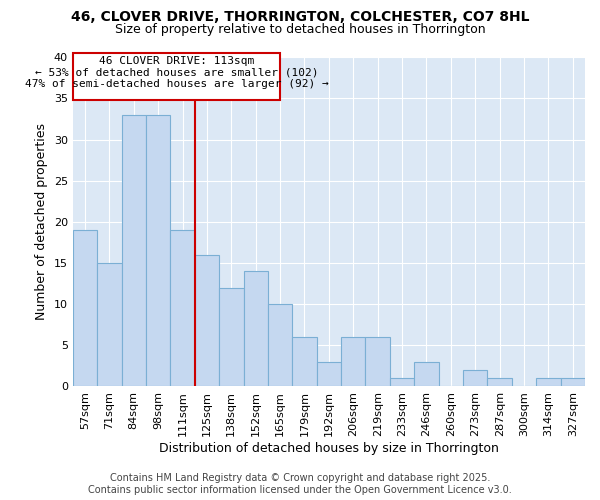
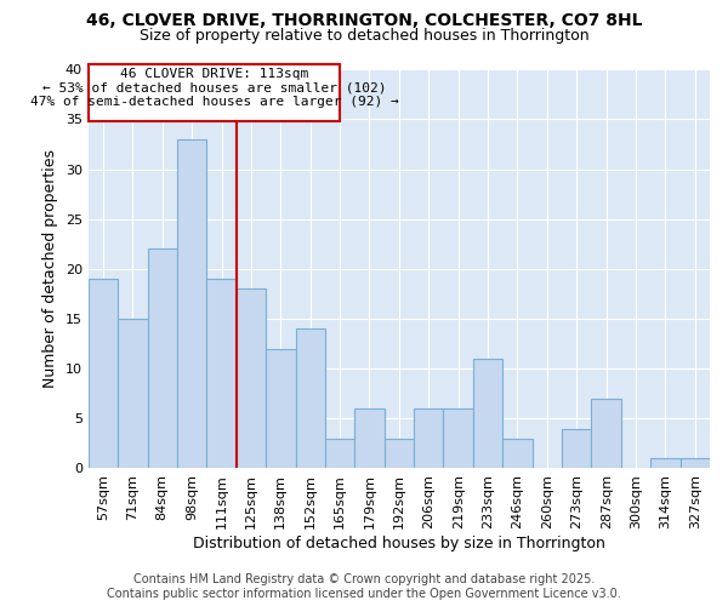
84sqm: 33 -> 22
125sqm: 16 -> 18
165sqm: 10 -> 3
233sqm: 1 -> 11
273sqm: 2 -> 4
287sqm: 1 -> 7
